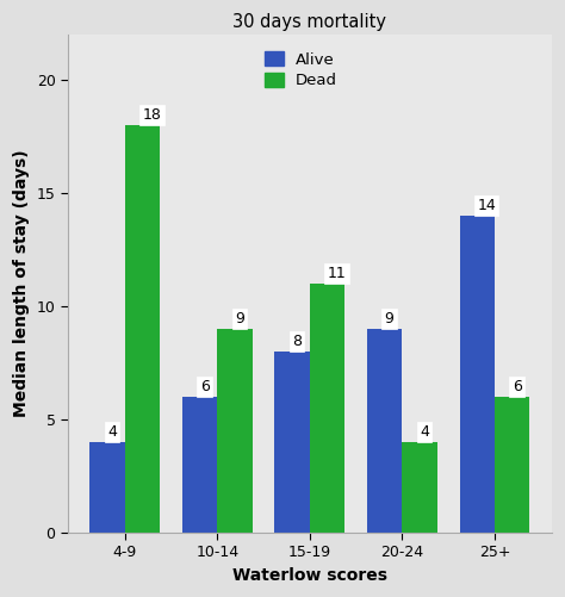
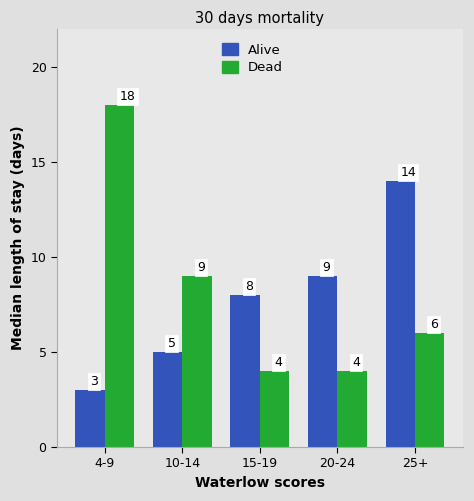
Alive/4-9: 4 -> 3
Alive/10-14: 6 -> 5
Dead/15-19: 11 -> 4
